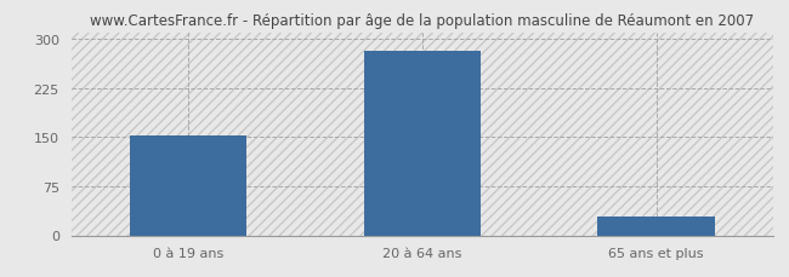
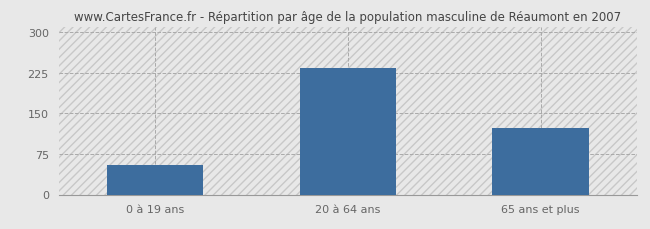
0 à 19 ans: 152 -> 54
20 à 64 ans: 281 -> 234
65 ans et plus: 28 -> 122
